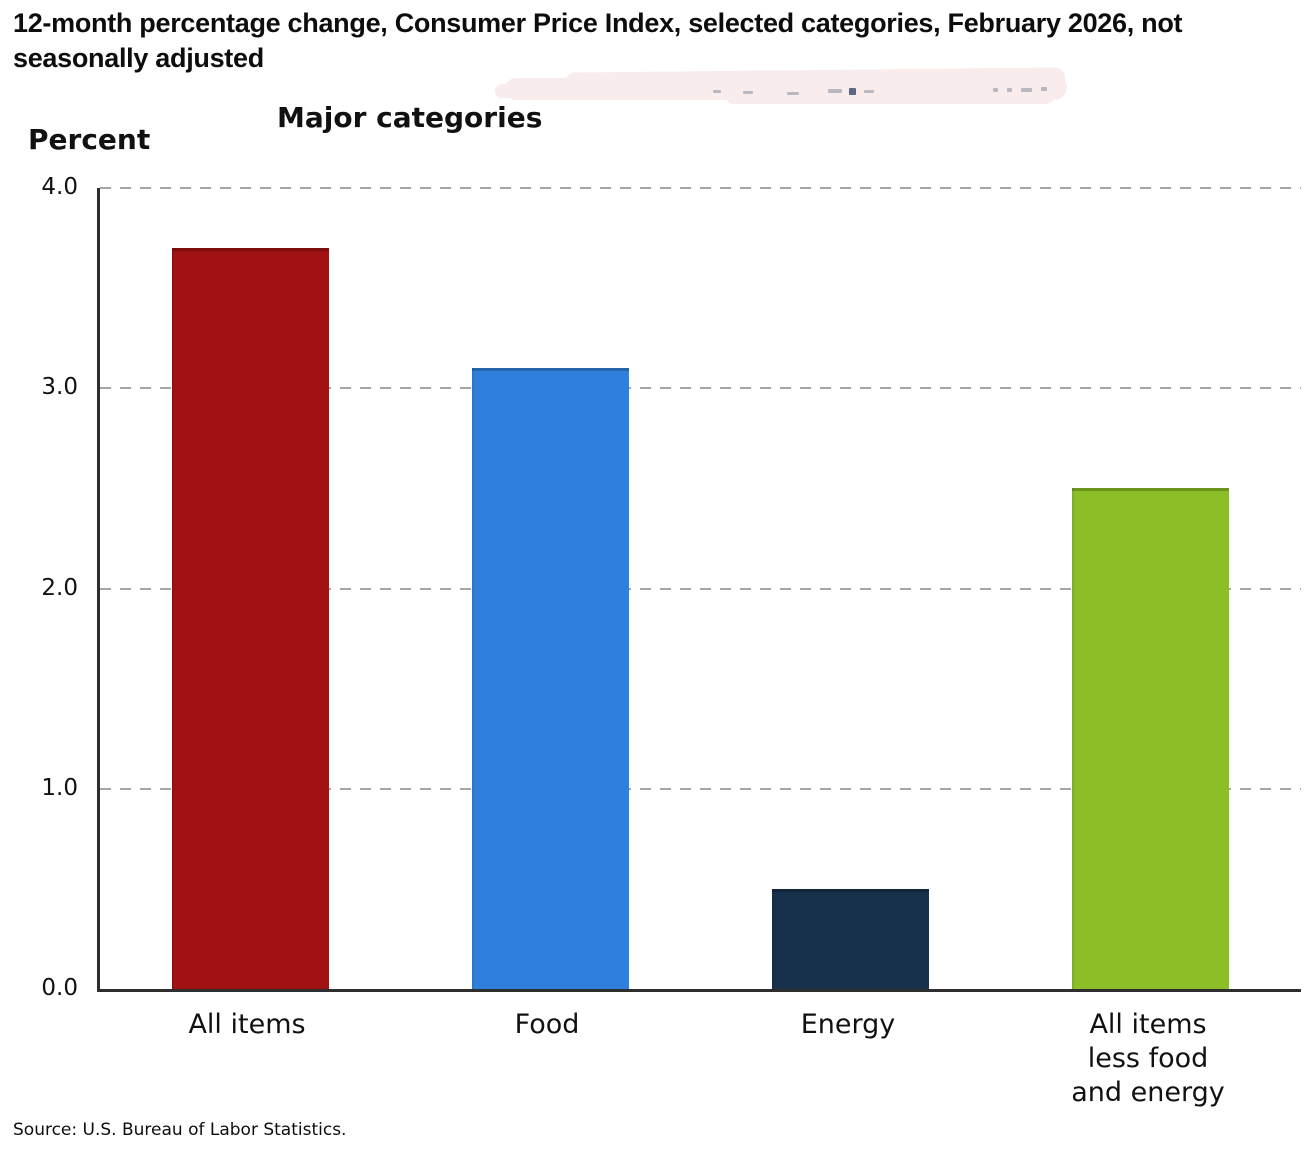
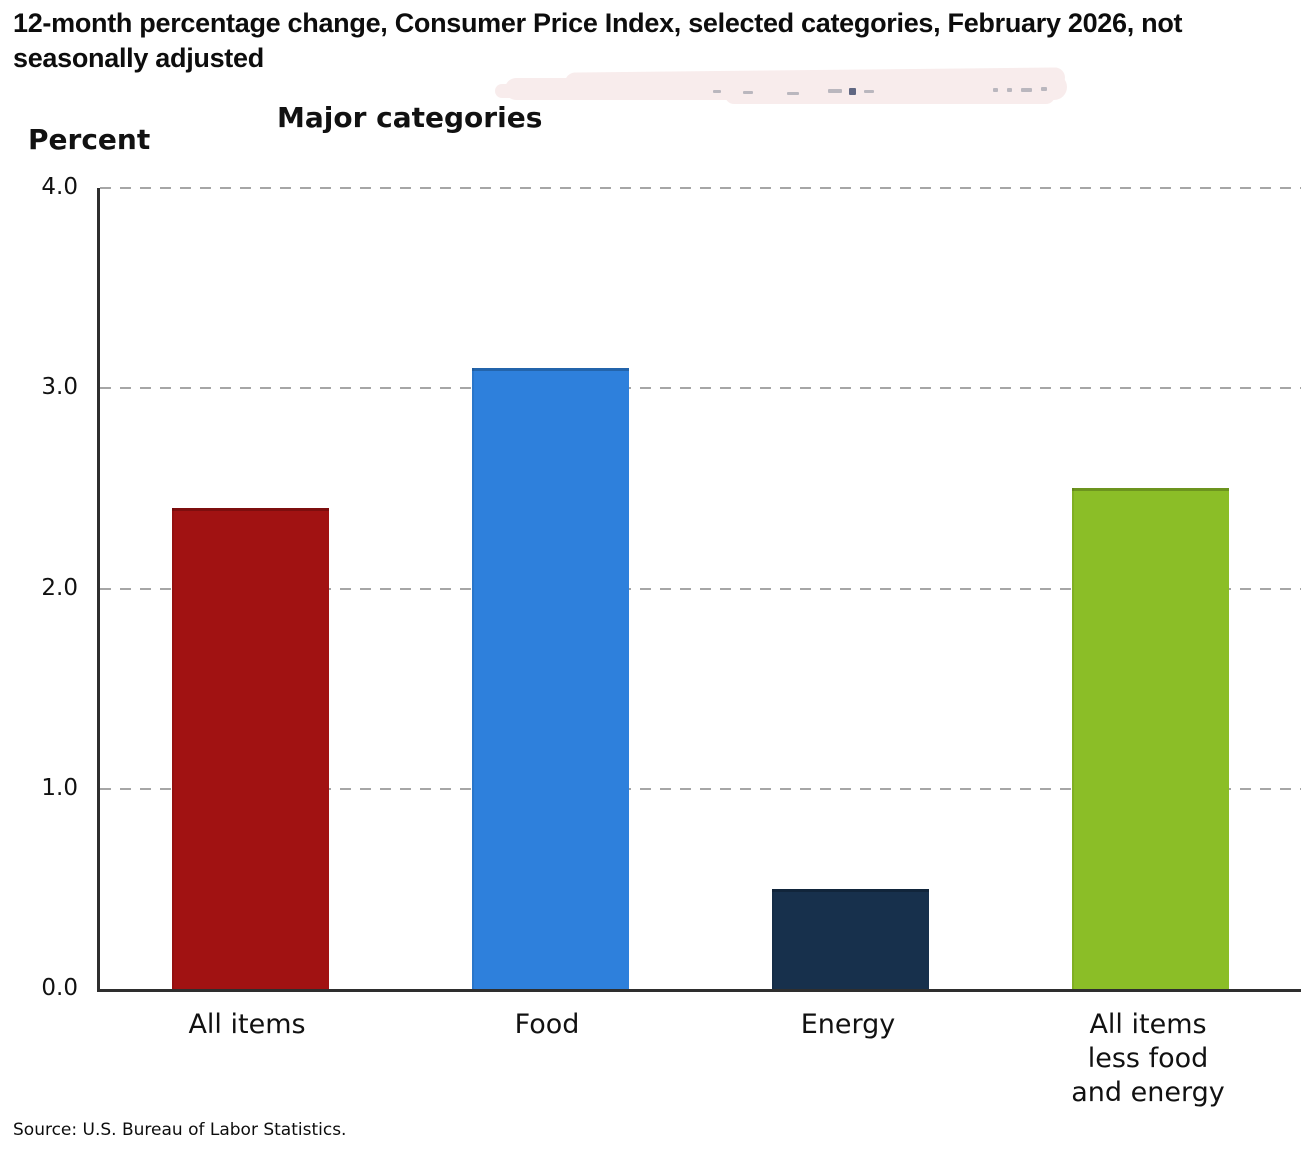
All items: 3.7 -> 2.4
